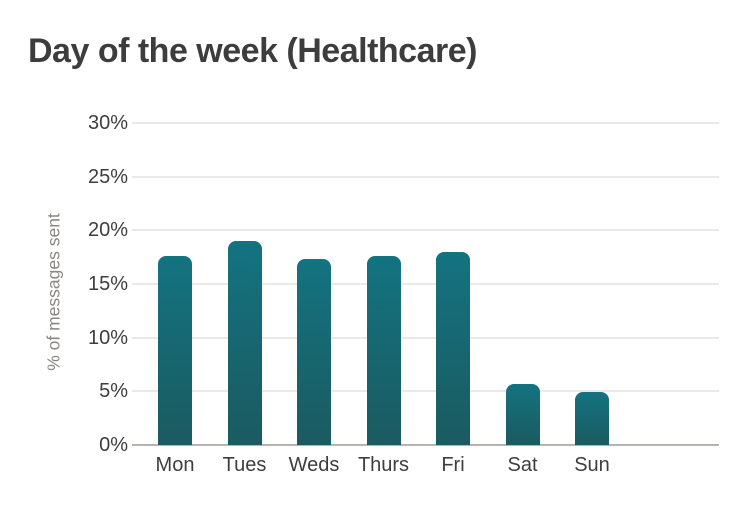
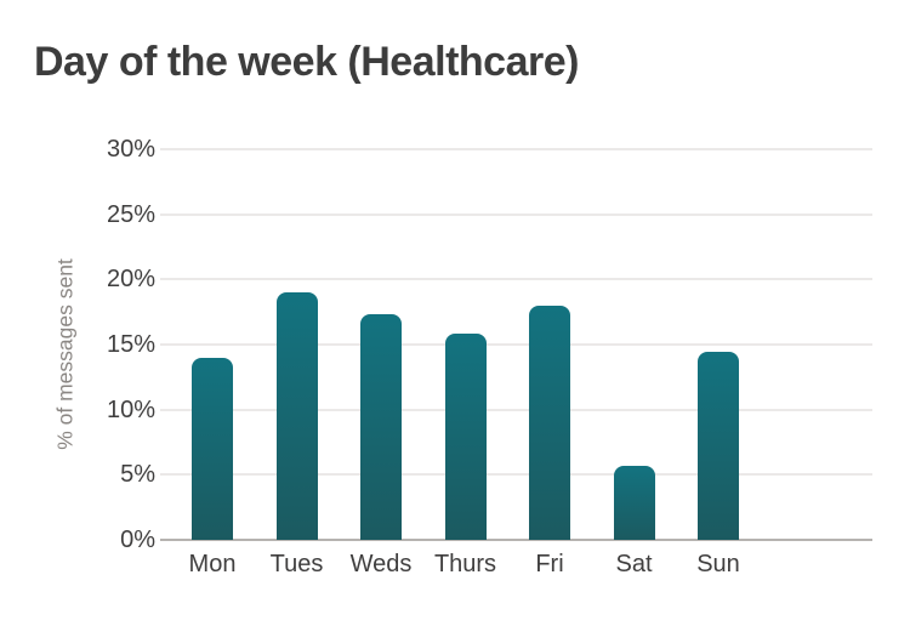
Mon: 17.6% -> 14.0%
Thurs: 17.6% -> 15.8%
Sun: 4.9% -> 14.4%
